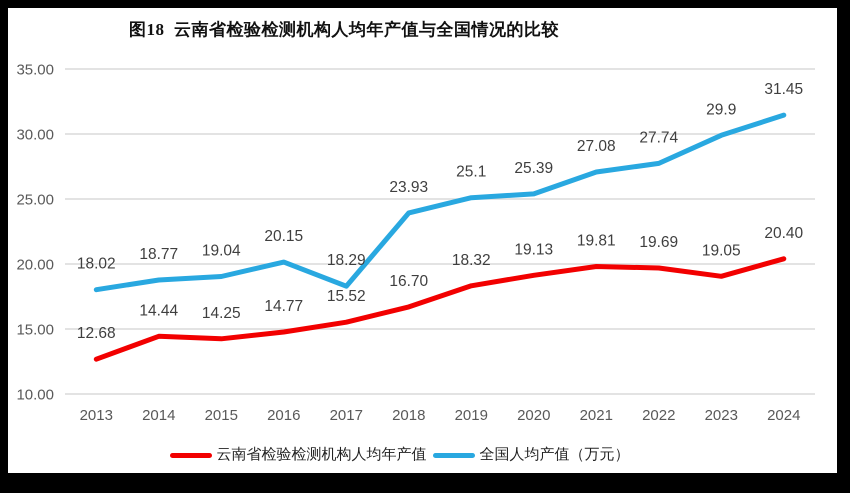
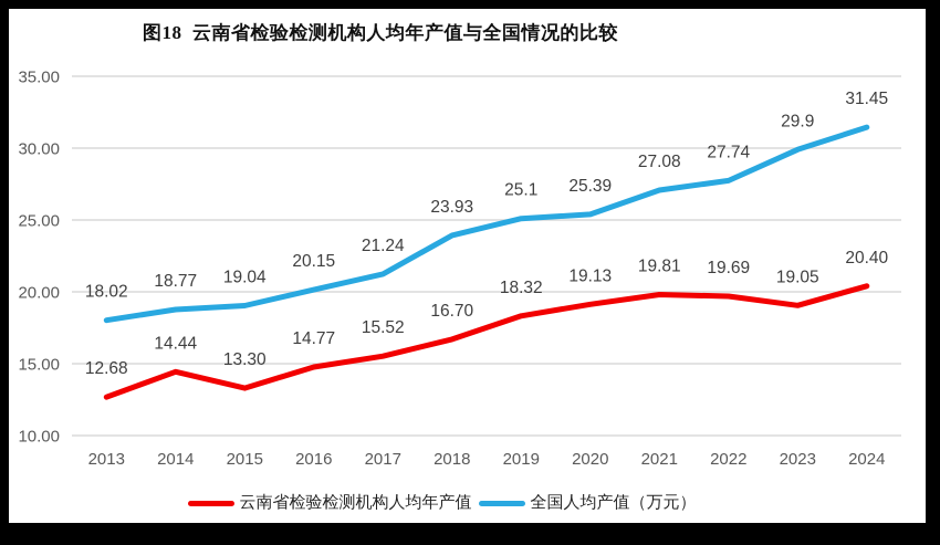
云南省检验检测机构人均年产值/2015: 14.25 -> 13.30
全国人均产值（万元）/2017: 18.29 -> 21.24
